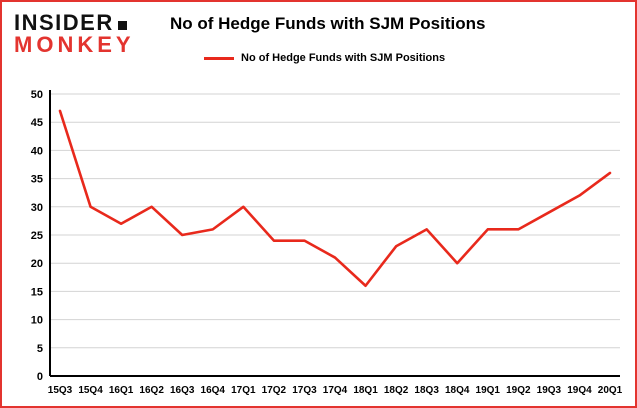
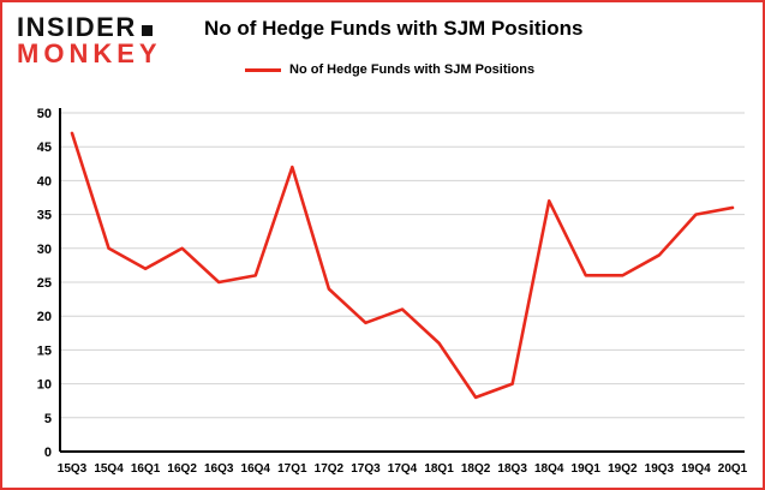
17Q1: 30 -> 42
17Q3: 24 -> 19
18Q2: 23 -> 8
18Q3: 26 -> 10
18Q4: 20 -> 37
19Q4: 32 -> 35
